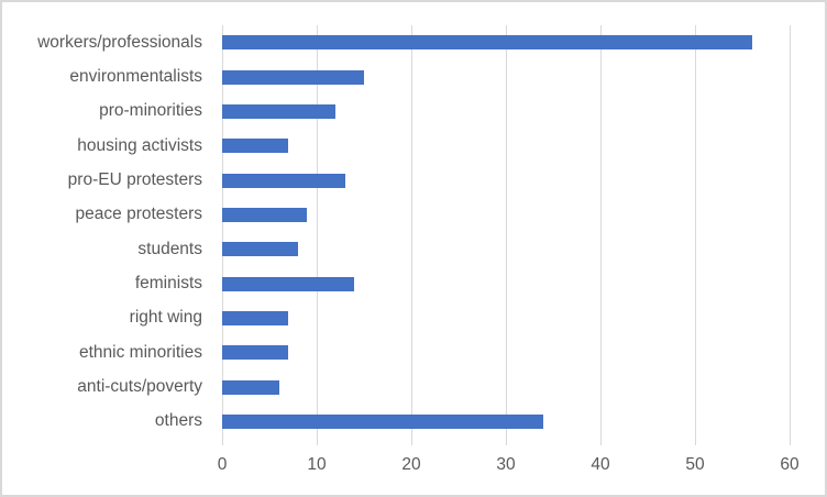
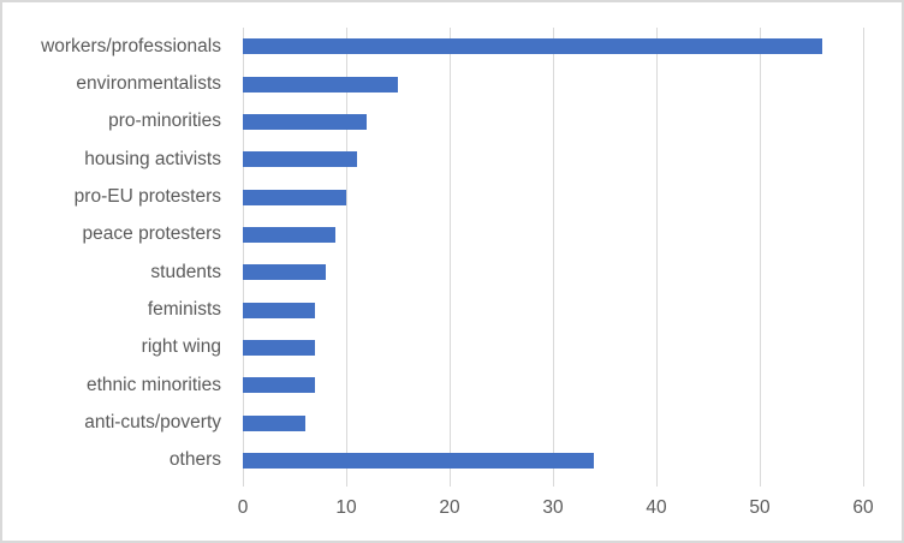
housing activists: 7 -> 11
pro-EU protesters: 13 -> 10
feminists: 14 -> 7
